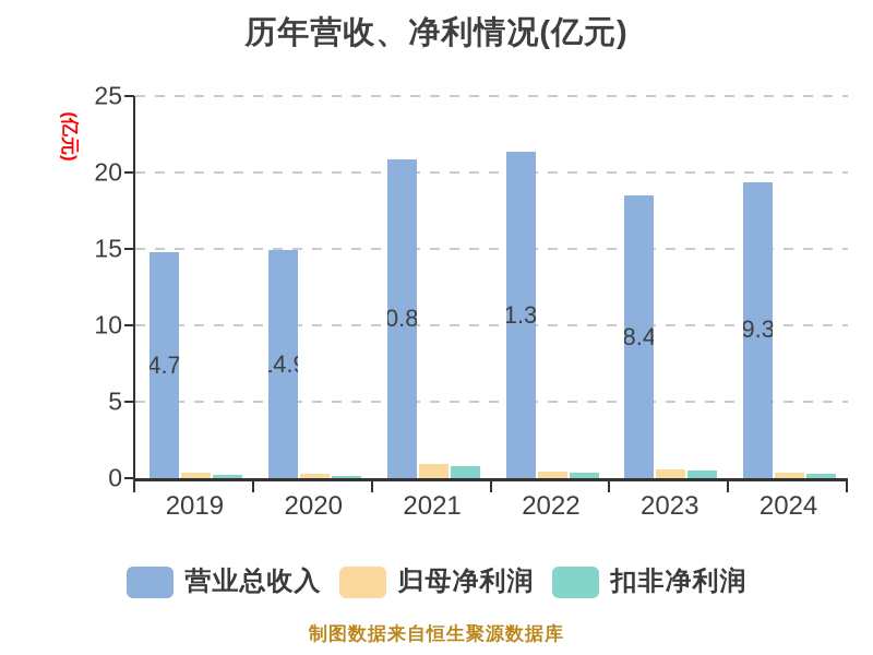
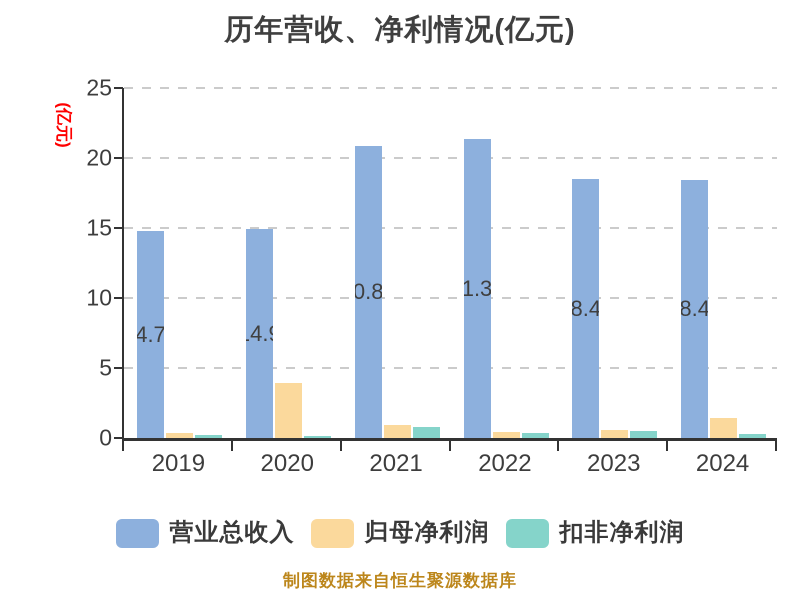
归母净利润/2020: 0.3 -> 3.9
营业总收入/2024: 19.36 -> 18.41
归母净利润/2024: 0.4 -> 1.4
